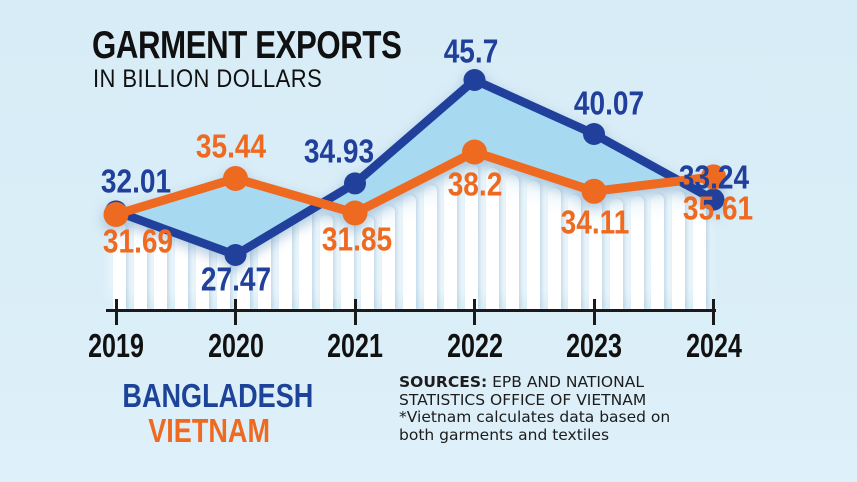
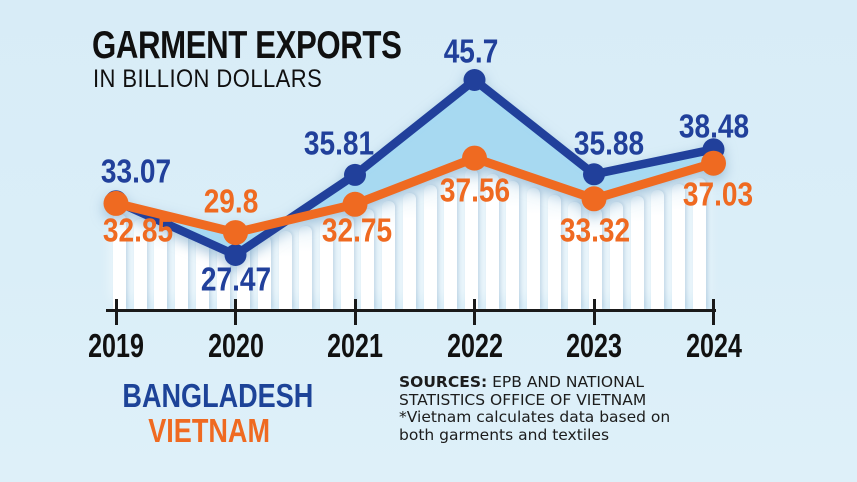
BANGLADESH/2019: 32.01 -> 33.07
VIETNAM/2019: 31.69 -> 32.85
VIETNAM/2020: 35.44 -> 29.8
BANGLADESH/2021: 34.93 -> 35.81
VIETNAM/2021: 31.85 -> 32.75
VIETNAM/2022: 38.2 -> 37.56
BANGLADESH/2023: 40.07 -> 35.88
VIETNAM/2023: 34.11 -> 33.32
BANGLADESH/2024: 33.24 -> 38.48
VIETNAM/2024: 35.61 -> 37.03
